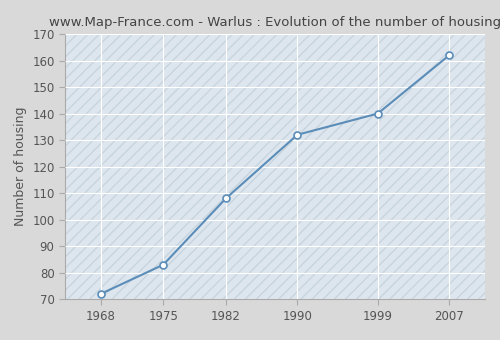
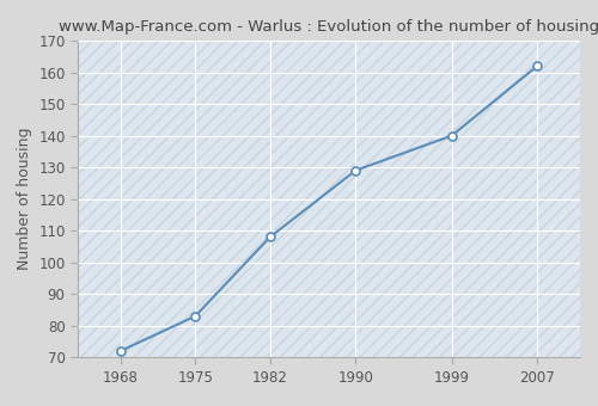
1990: 132 -> 129
